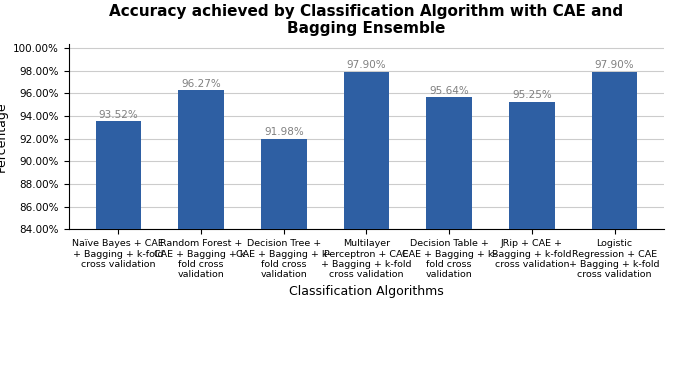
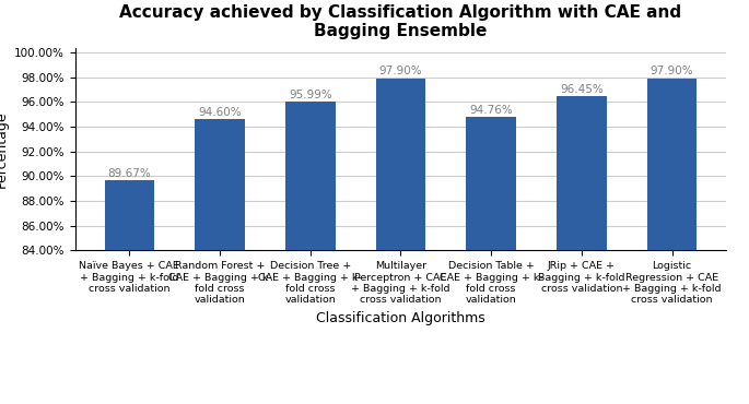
Naïve Bayes + CAE + Bagging + k-fold cross validation: 93.52% -> 89.67%
Random Forest + CAE + Bagging + k- fold cross validation: 96.27% -> 94.60%
Decision Tree + CAE + Bagging + k- fold cross validation: 91.98% -> 95.99%
Decision Table + CAE + Bagging + k- fold cross validation: 95.64% -> 94.76%
JRip + CAE + Bagging + k-fold cross validation: 95.25% -> 96.45%
